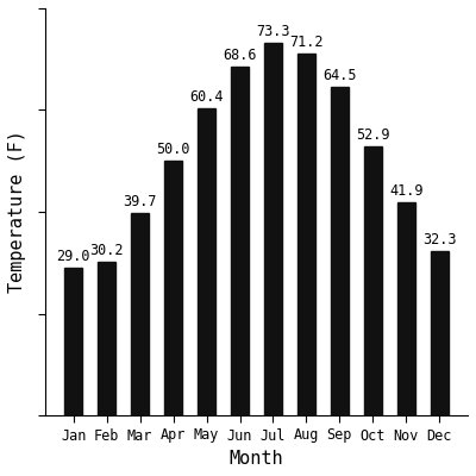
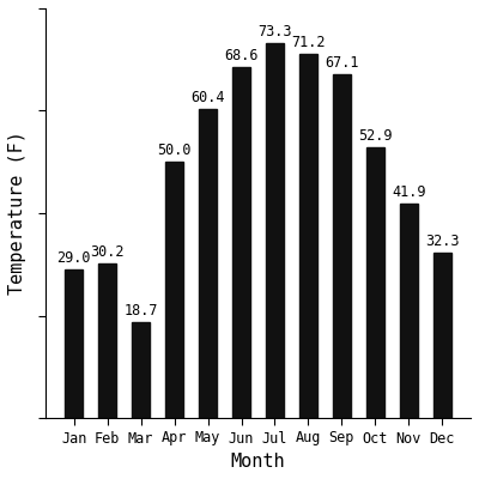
Mar: 39.7 -> 18.7
Sep: 64.5 -> 67.1
